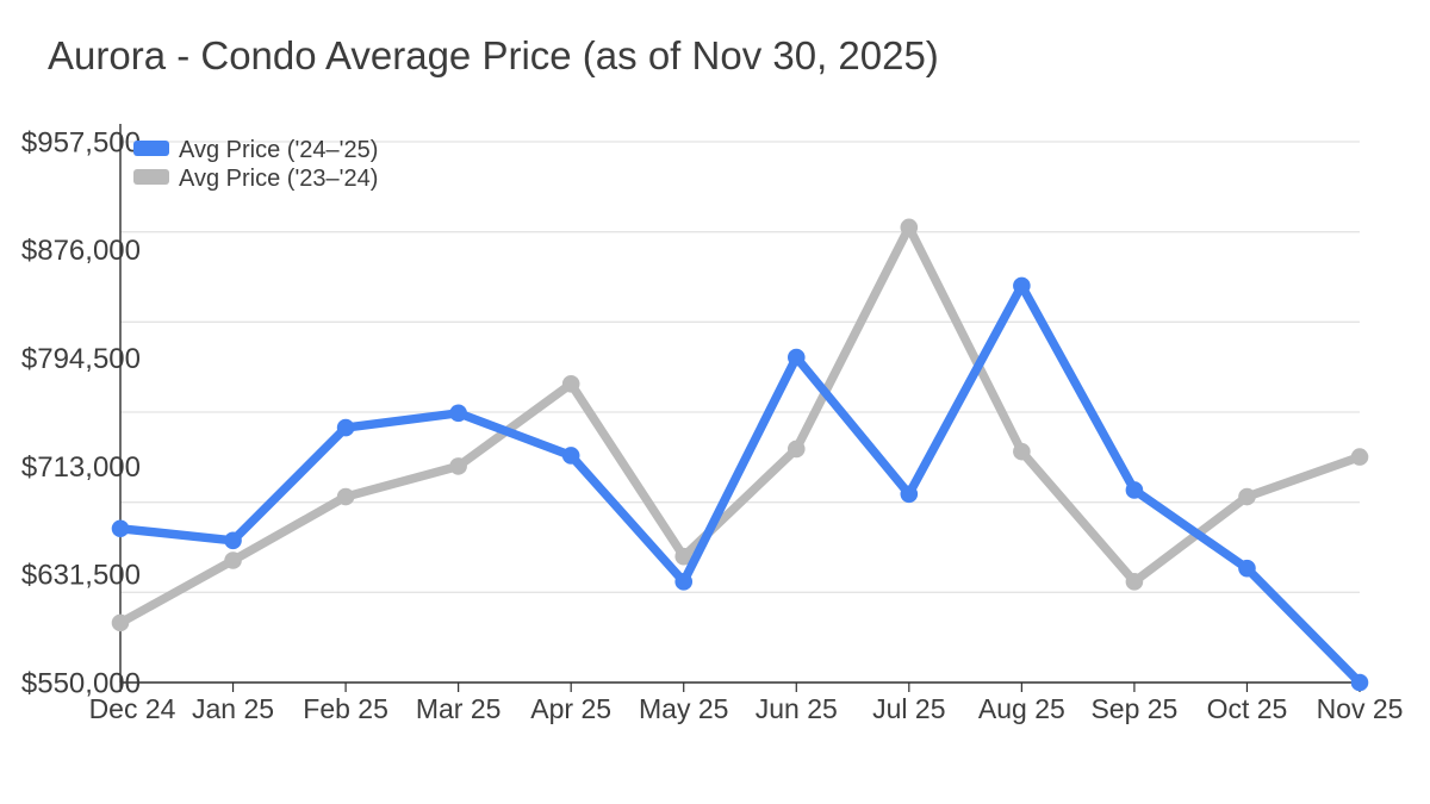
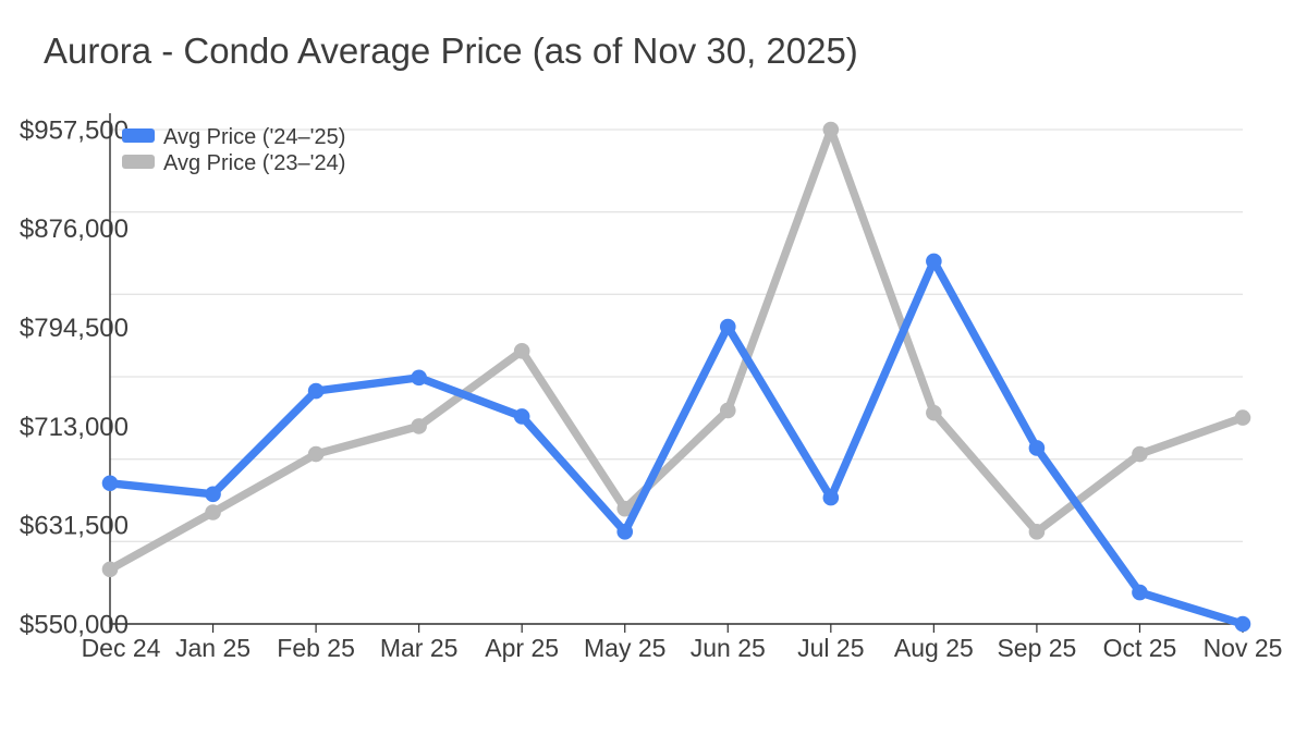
Avg Price ('24–'25)/Jul 25: $692000 -> $654000
Avg Price ('23–'24)/Jul 25: $893000 -> $958000
Avg Price ('24–'25)/Oct 25: $636000 -> $576000
